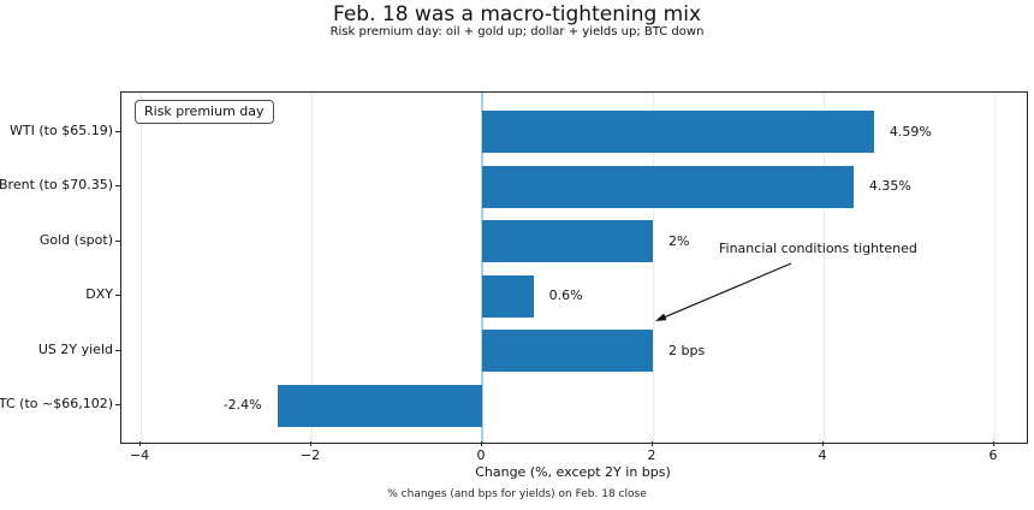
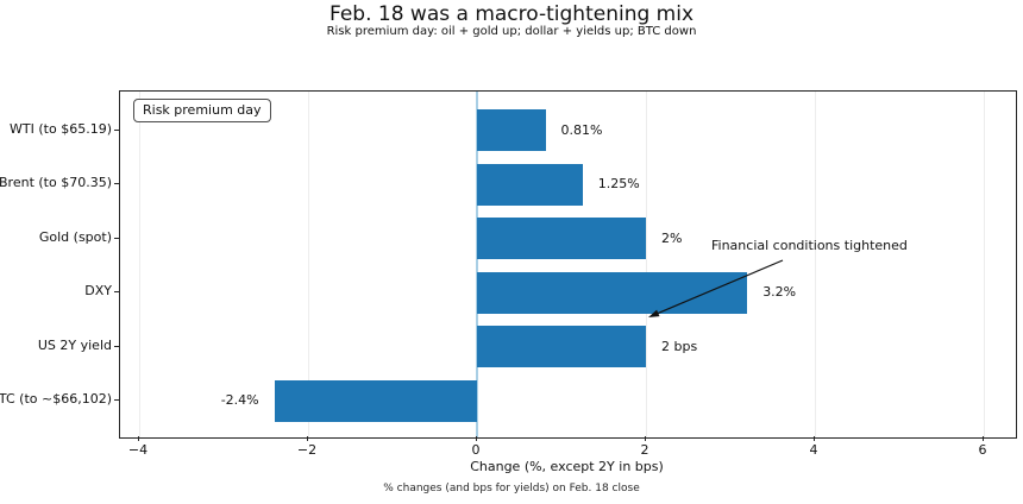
WTI (to $65.19): 4.59% -> 0.81%
Brent (to $70.35): 4.35% -> 1.25%
DXY: 0.6% -> 3.2%
